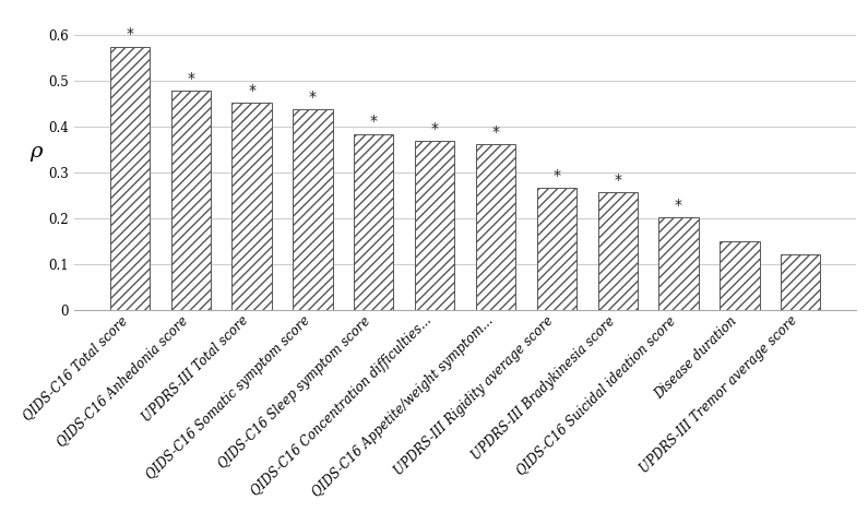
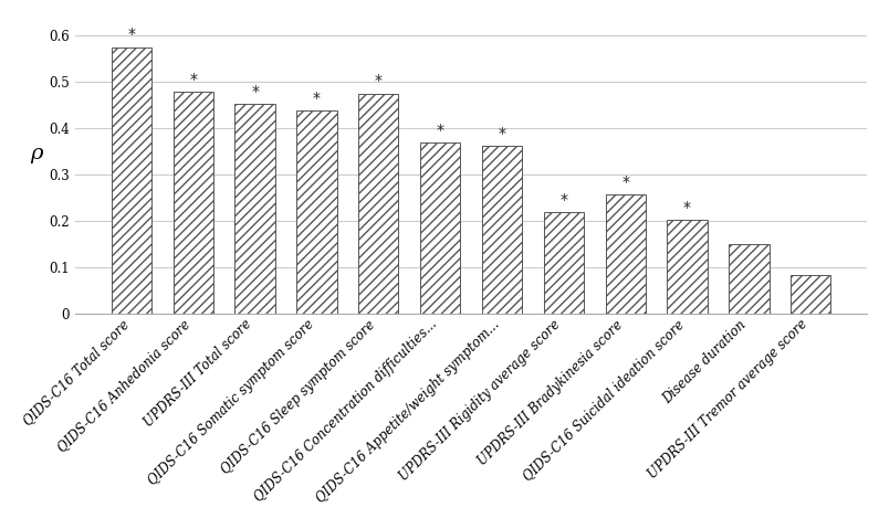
QIDS-C16 Sleep symptom score: 0.385 -> 0.475
UPDRS-III Rigidity average score: 0.268 -> 0.220
UPDRS-III Tremor average score: 0.122 -> 0.085
